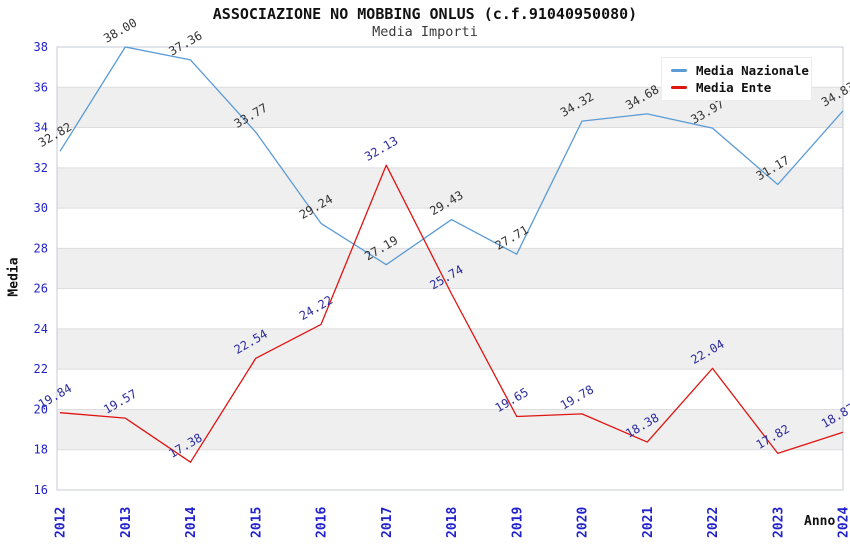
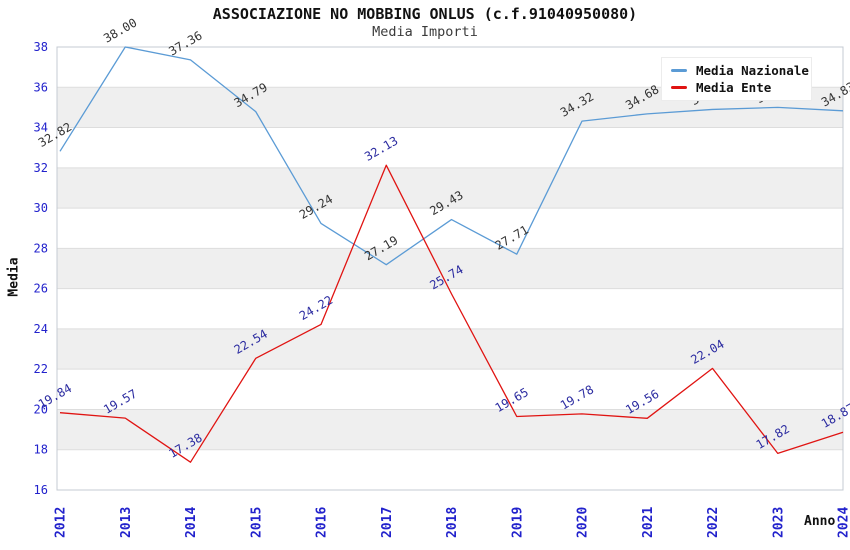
Media Nazionale/2015: 33.77 -> 34.79
Media Ente/2021: 18.38 -> 19.56
Media Nazionale/2022: 33.97 -> 34.90
Media Nazionale/2023: 31.17 -> 35.00
